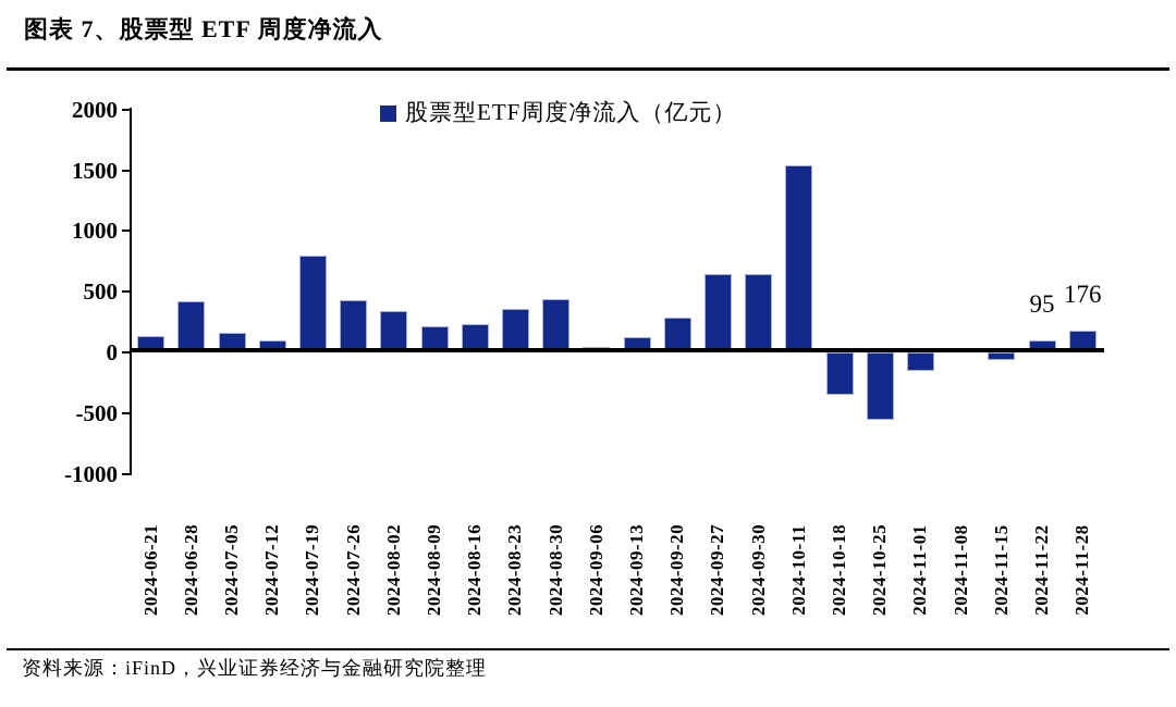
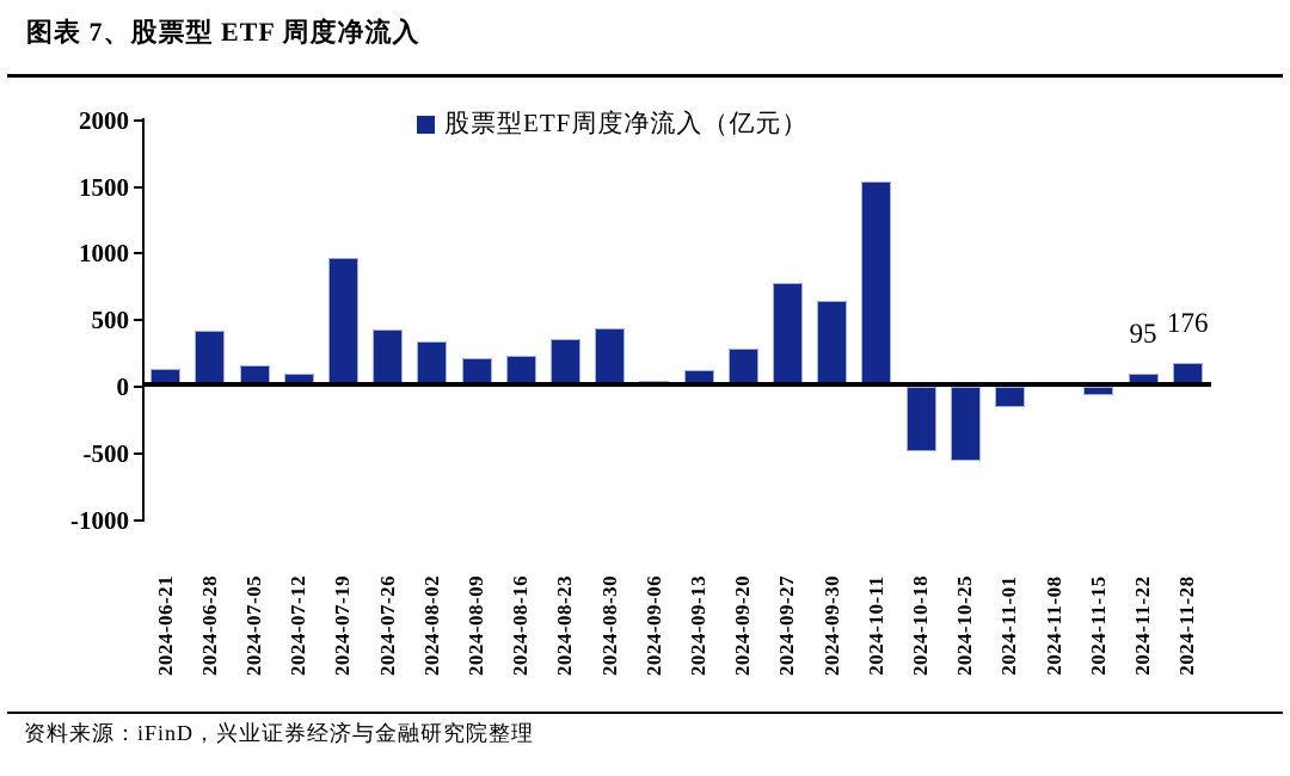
2024-07-19: 800 -> 970
2024-09-27: 640 -> 780
2024-10-18: -340 -> -480
